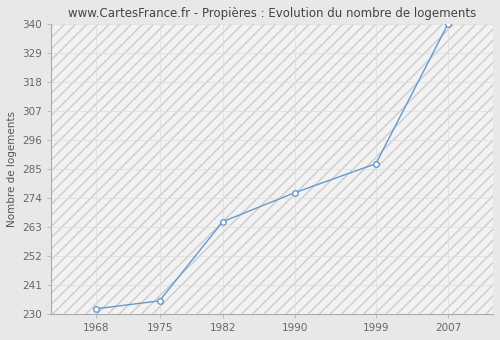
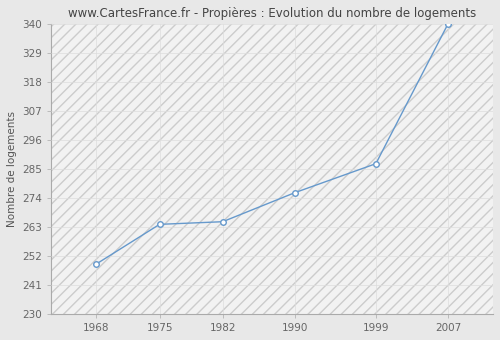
1968: 232 -> 249
1975: 235 -> 264
